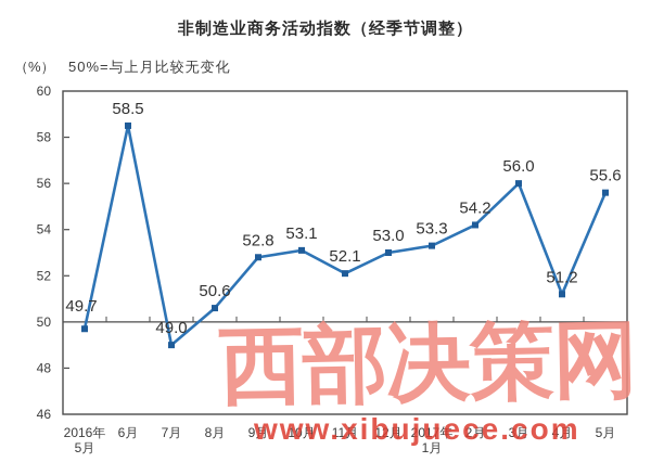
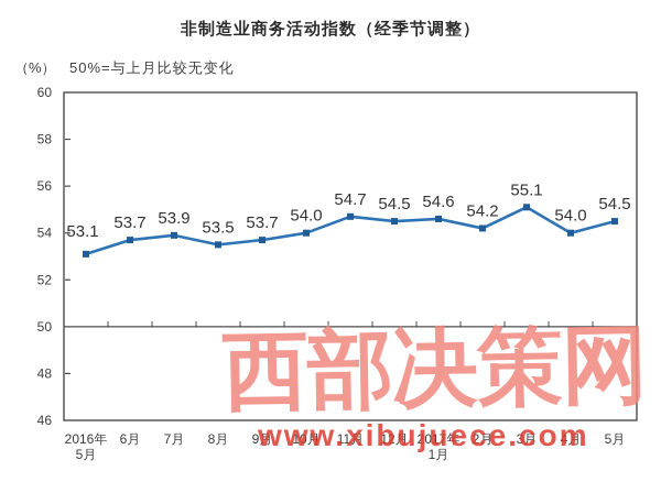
2016年 5月: 49.7 -> 53.1
6月: 58.5 -> 53.7
7月: 49.0 -> 53.9
8月: 50.6 -> 53.5
9月: 52.8 -> 53.7
10月: 53.1 -> 54.0
11月: 52.1 -> 54.7
12月: 53.0 -> 54.5
2017年 1月: 53.3 -> 54.6
3月: 56.0 -> 55.1
4月: 51.2 -> 54.0
5月: 55.6 -> 54.5
